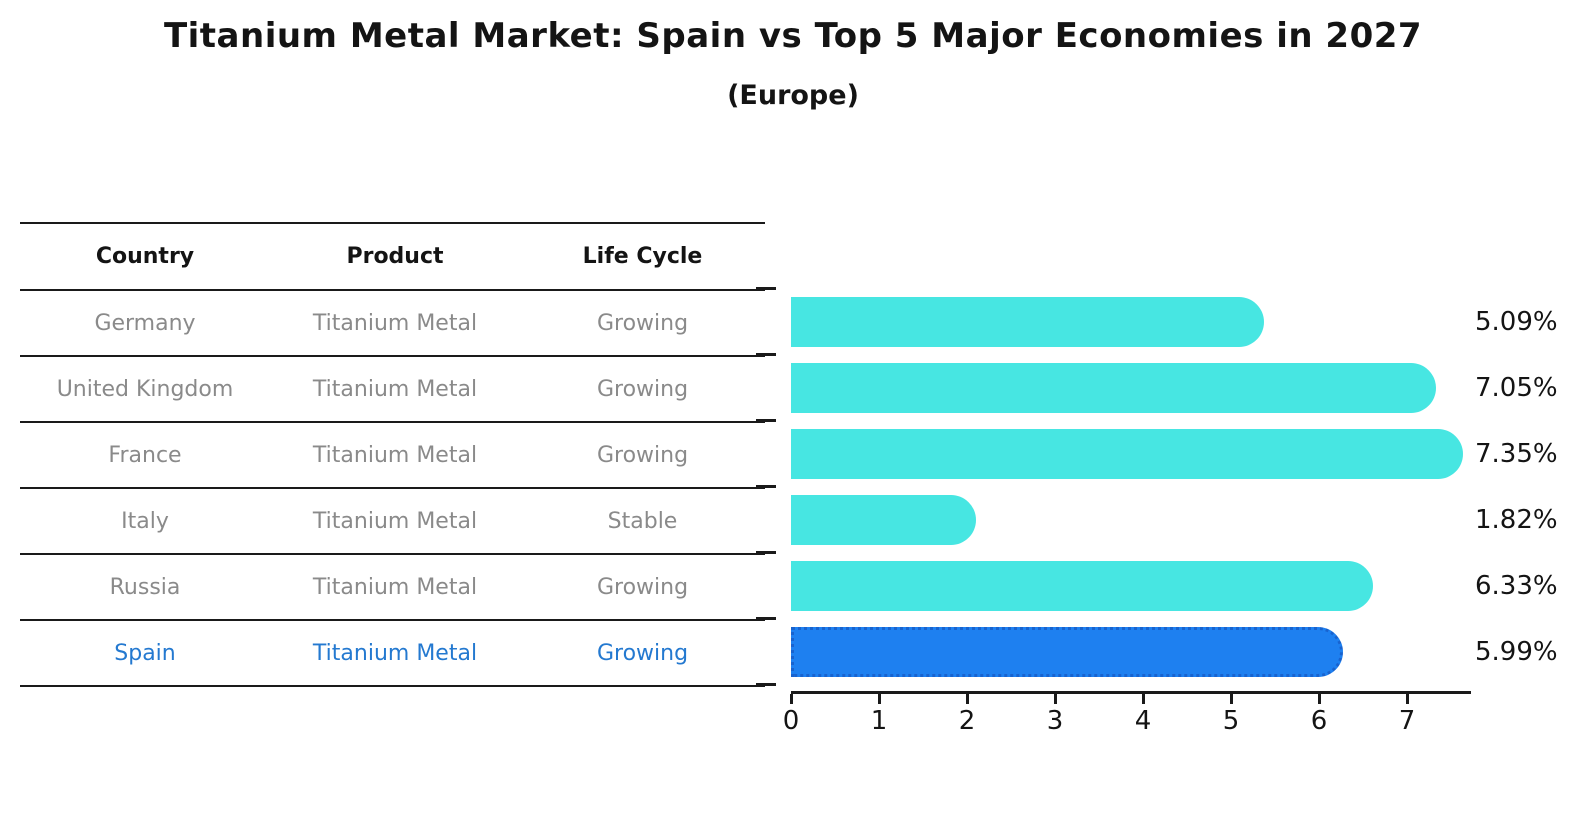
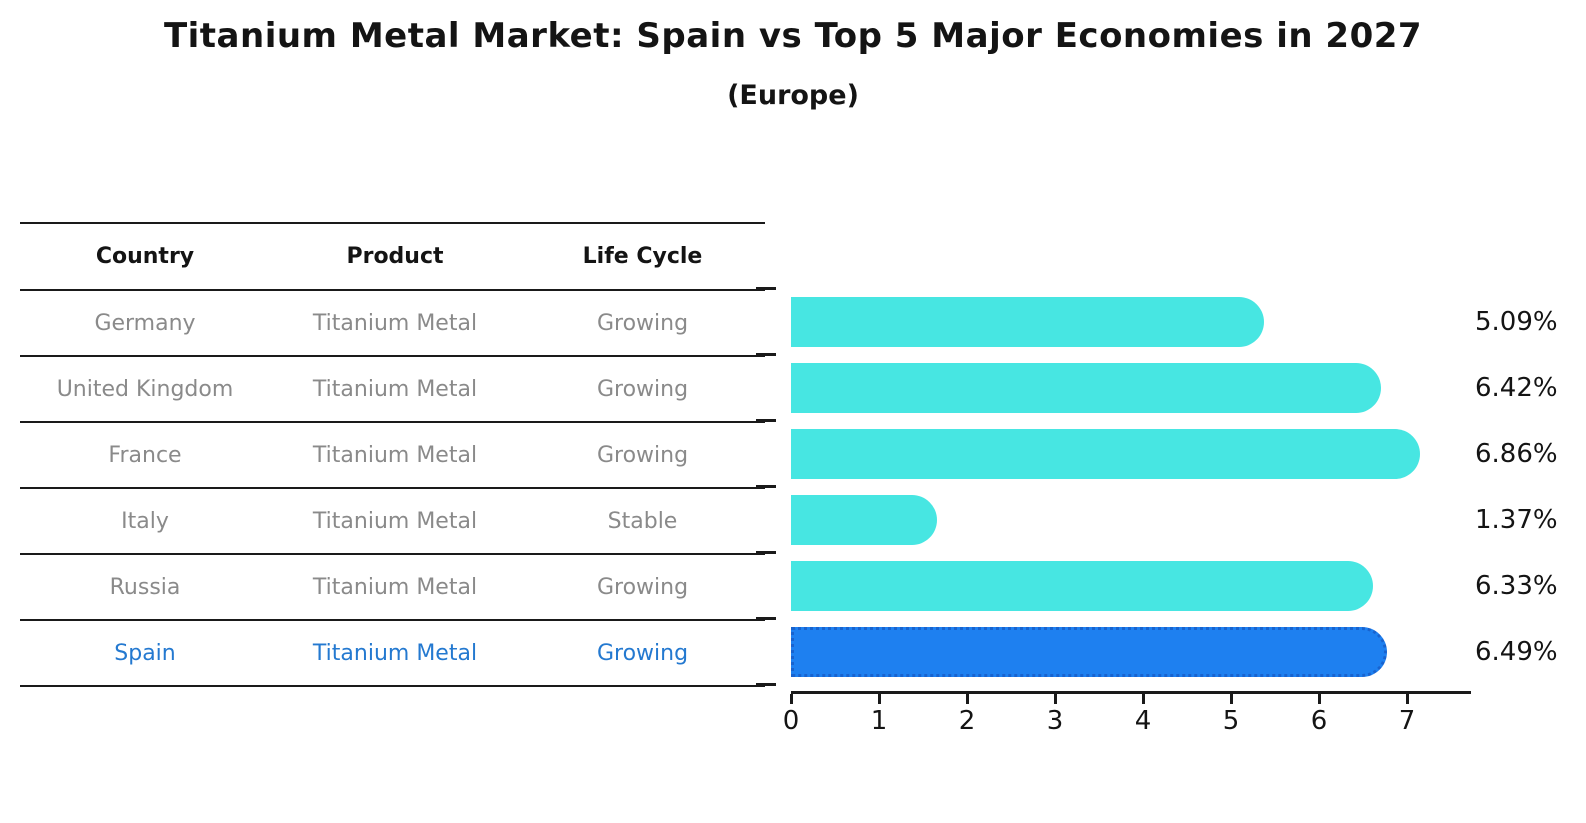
United Kingdom: 7.05% -> 6.42%
France: 7.35% -> 6.86%
Italy: 1.82% -> 1.37%
Spain: 5.99% -> 6.49%
